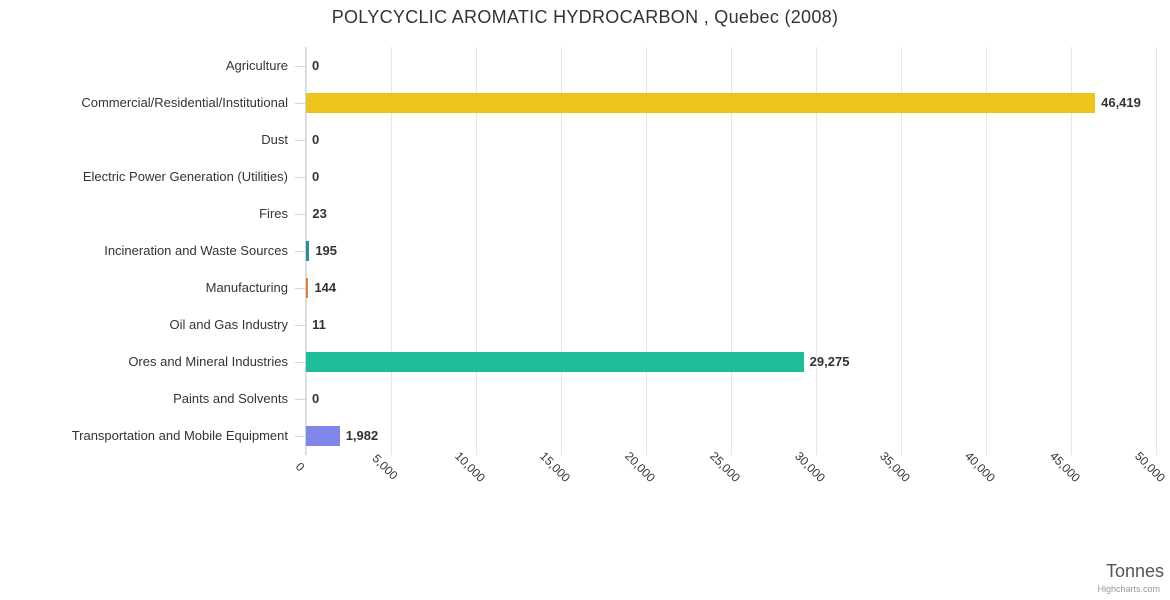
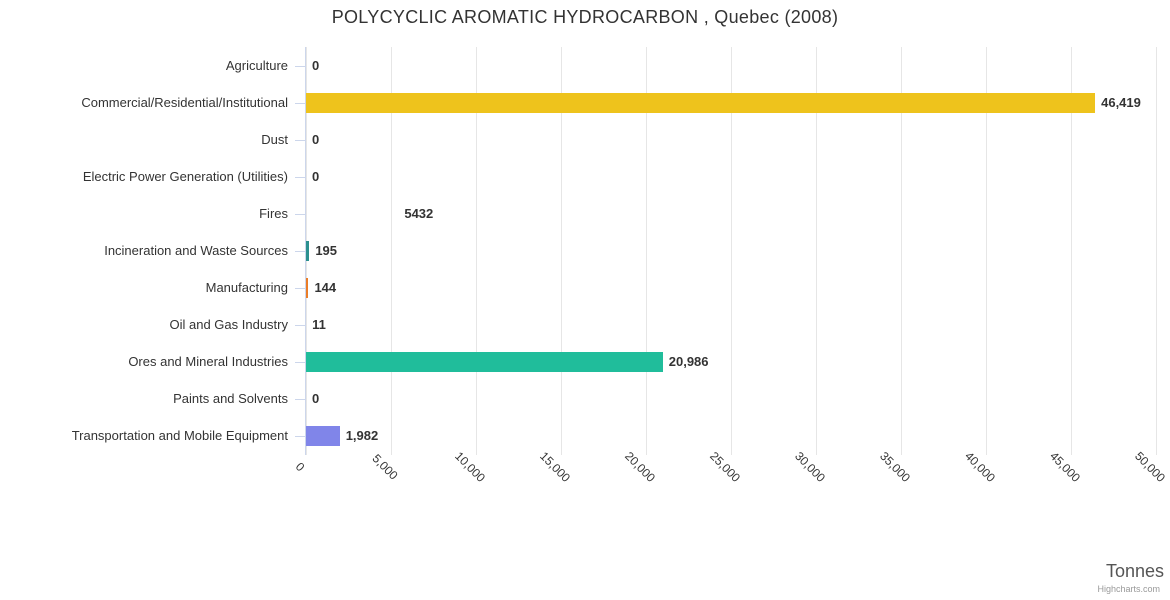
Fires: 23 -> 5432
Ores and Mineral Industries: 29,275 -> 20,986
